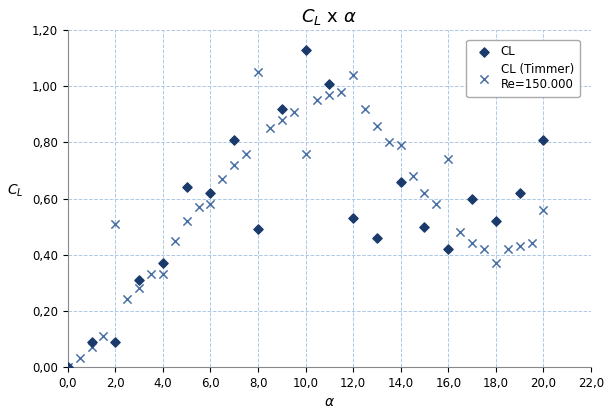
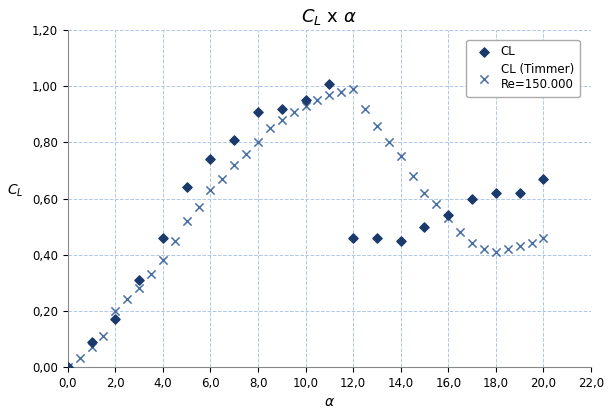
CL/2,0: 0,09 -> 0,17
CL (Timmer) Re=150.000/2,0: 0,51 -> 0,20
CL/4,0: 0,37 -> 0,46
CL (Timmer) Re=150.000/4,0: 0,33 -> 0,38
CL/6,0: 0,62 -> 0,74
CL (Timmer) Re=150.000/6,0: 0,58 -> 0,63
CL/8,0: 0,49 -> 0,91
CL (Timmer) Re=150.000/8,0: 1,05 -> 0,80
CL/10,0: 1,13 -> 0,95
CL (Timmer) Re=150.000/10,0: 0,76 -> 0,93
CL/12,0: 0,53 -> 0,46
CL (Timmer) Re=150.000/12,0: 1,04 -> 0,99
CL/14,0: 0,66 -> 0,45
CL (Timmer) Re=150.000/14,0: 0,79 -> 0,75
CL/16,0: 0,42 -> 0,54
CL (Timmer) Re=150.000/16,0: 0,74 -> 0,53
CL/18,0: 0,52 -> 0,62
CL (Timmer) Re=150.000/18,0: 0,37 -> 0,41
CL/20,0: 0,81 -> 0,67
CL (Timmer) Re=150.000/20,0: 0,56 -> 0,46
